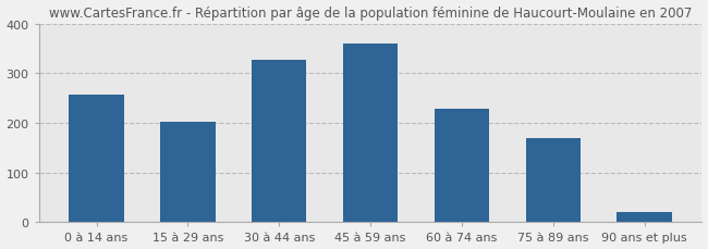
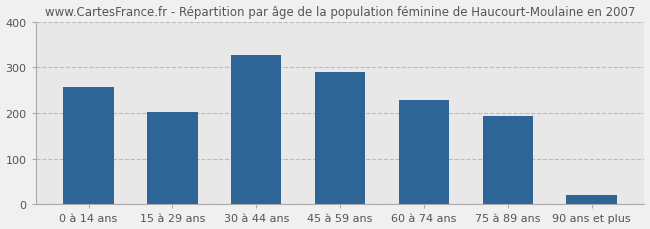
45 à 59 ans: 360 -> 289
75 à 89 ans: 170 -> 193
